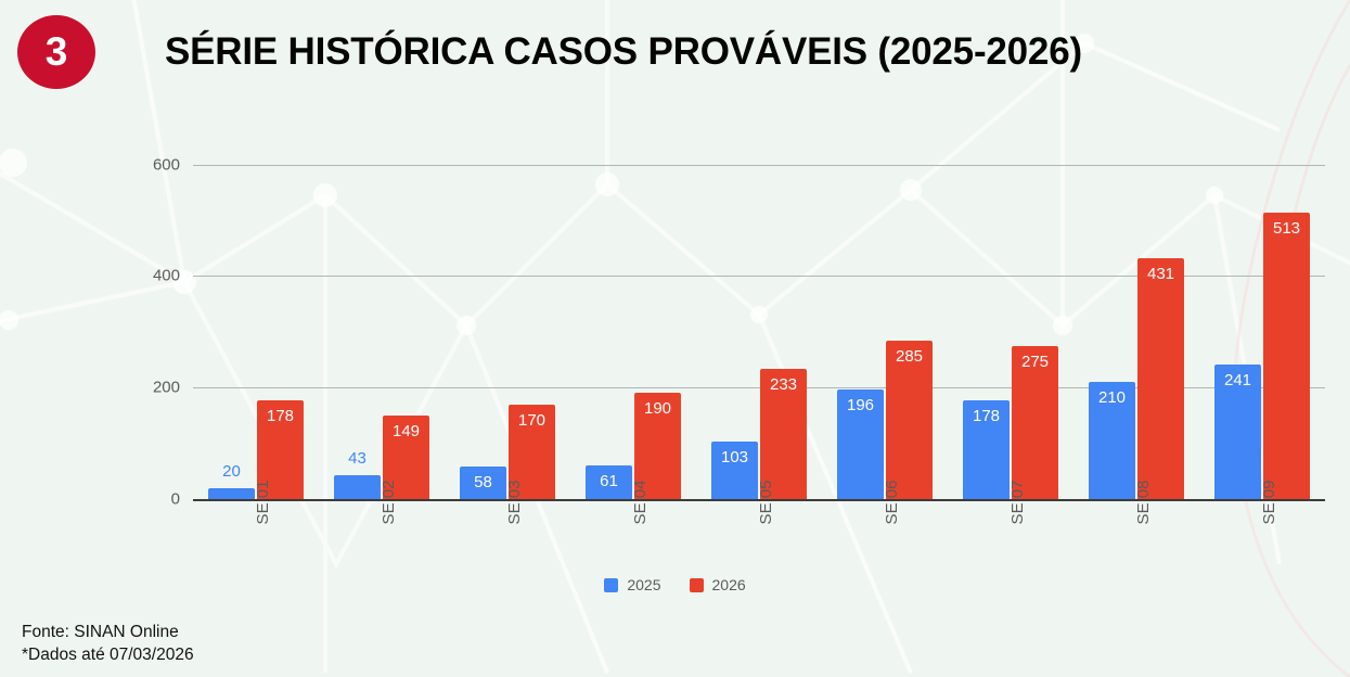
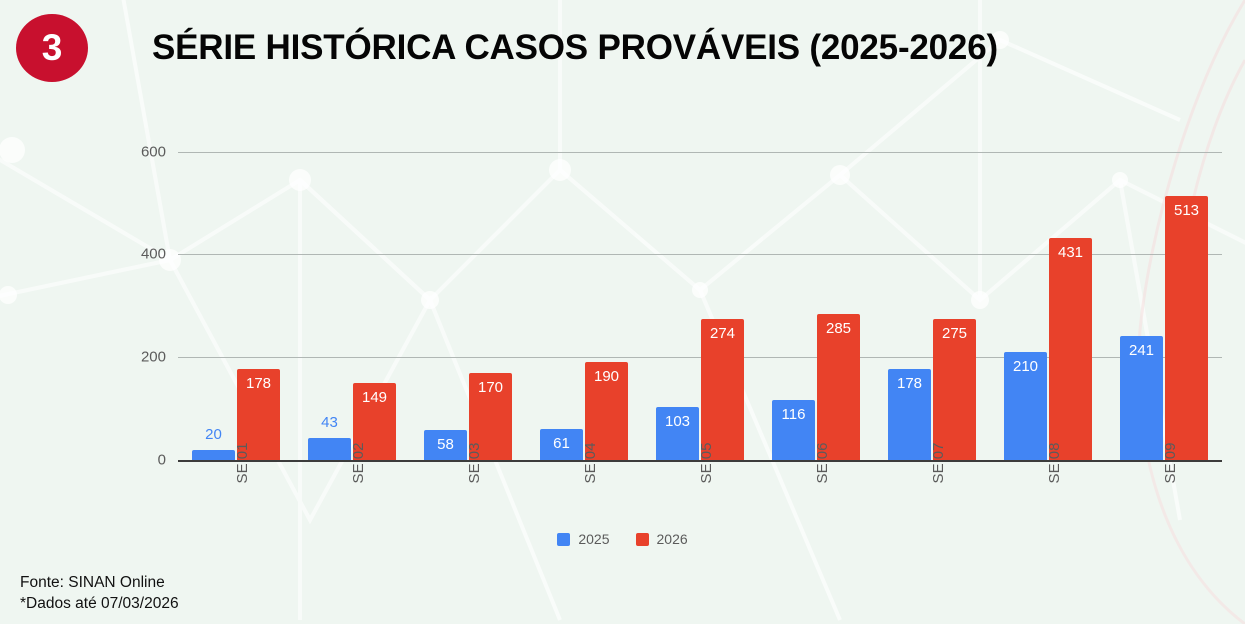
2026/SE 05: 233 -> 274
2025/SE 06: 196 -> 116
